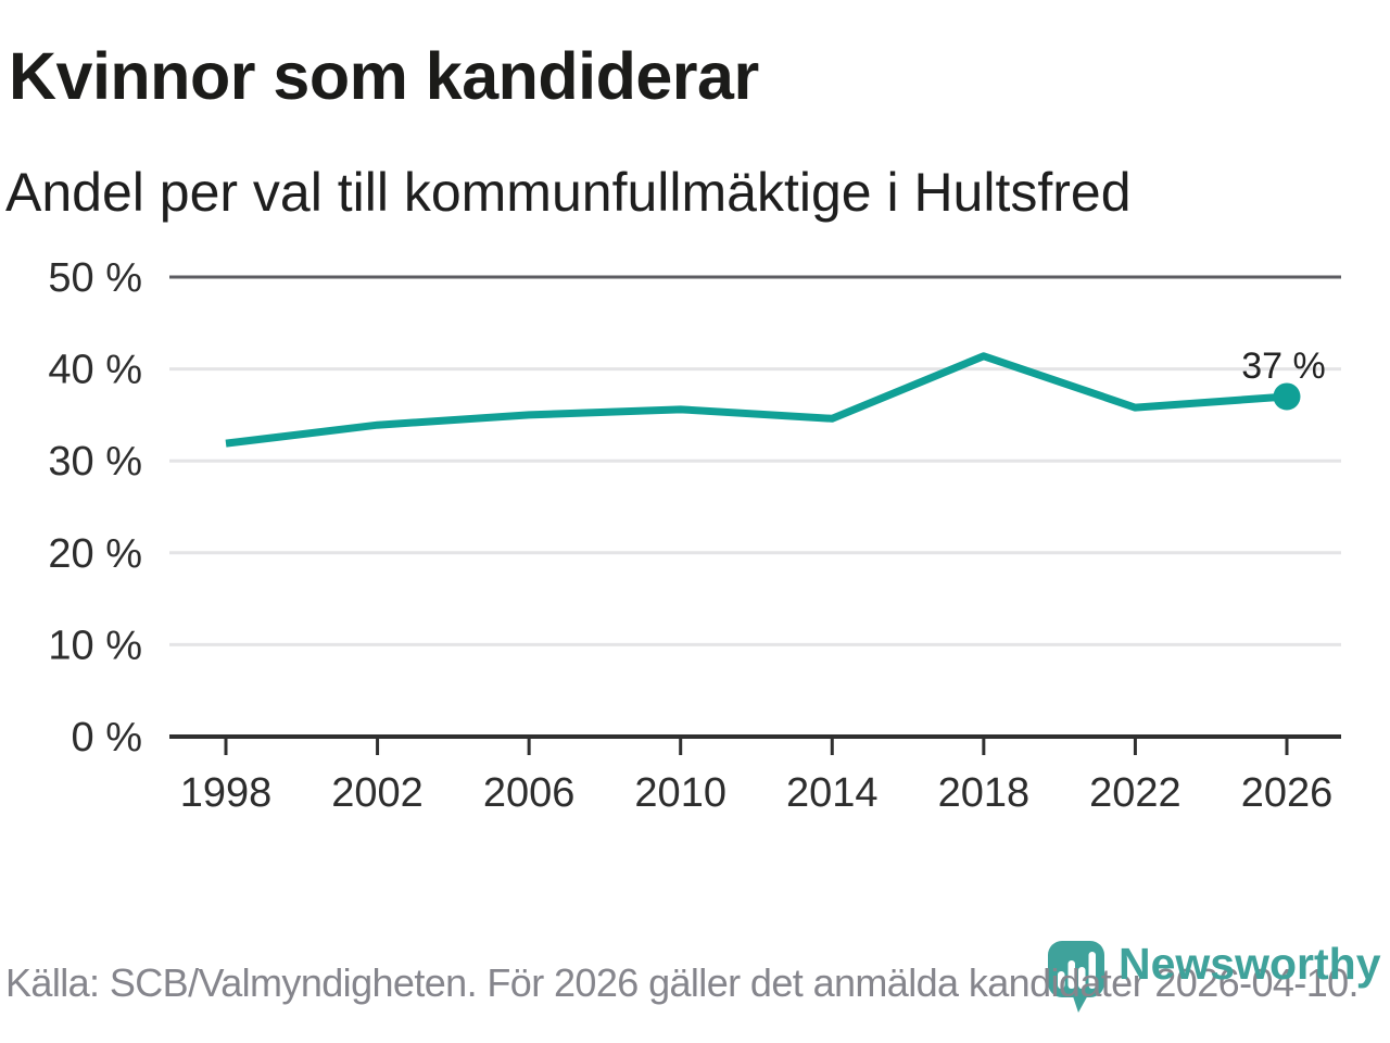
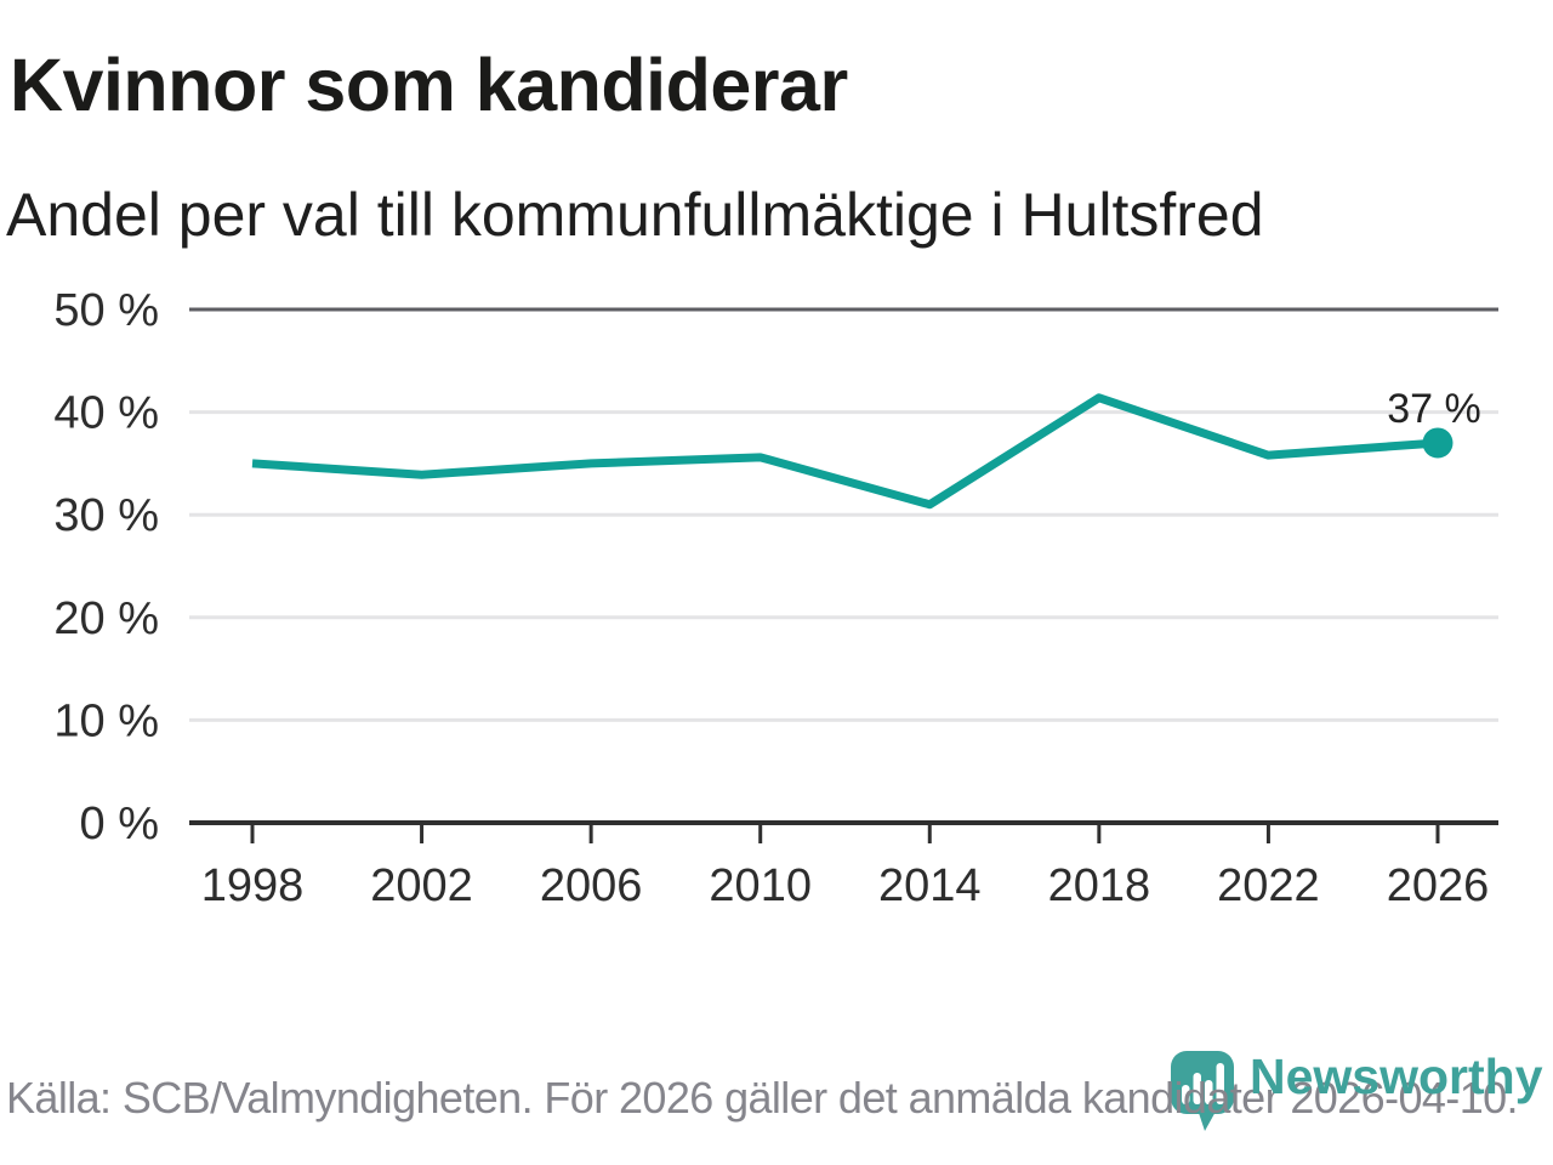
1998: 32% -> 35%
2014: 35% -> 31%
